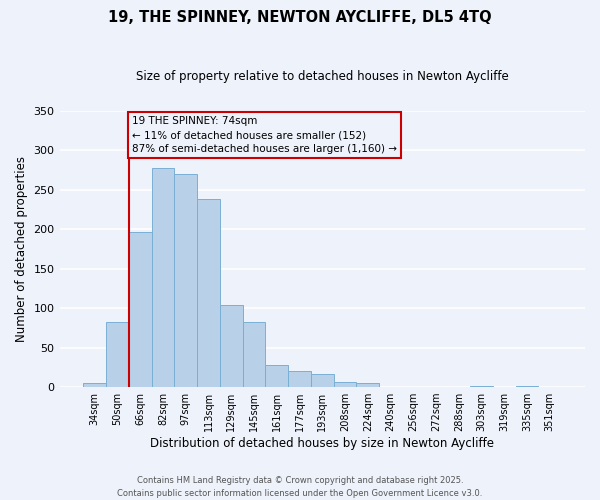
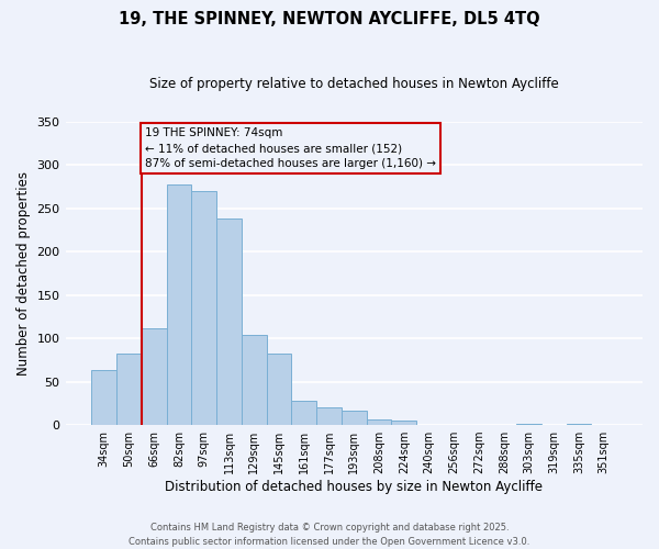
34sqm: 5 -> 64
66sqm: 196 -> 112
